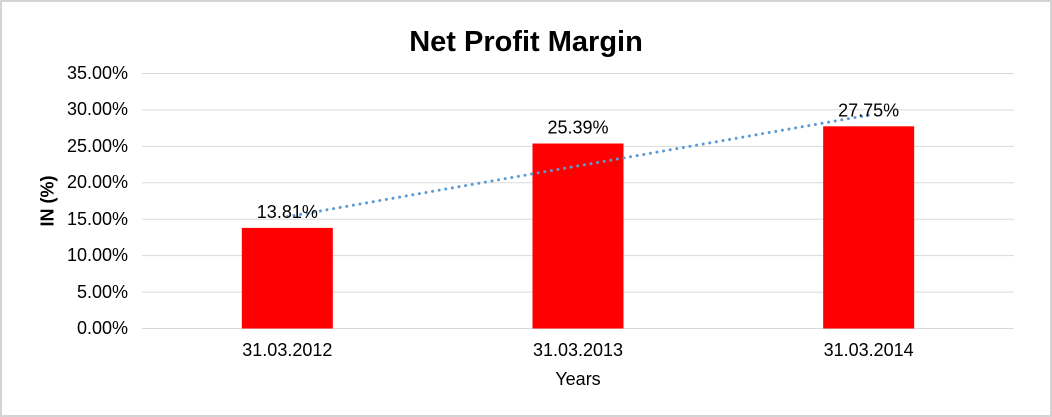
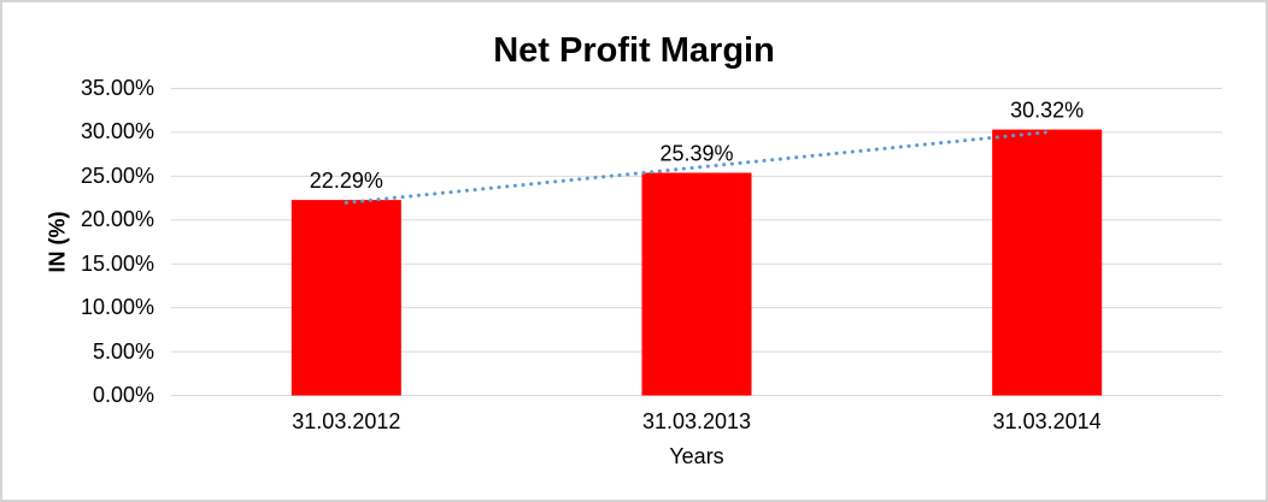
31.03.2012: 13.81% -> 22.29%
31.03.2014: 27.75% -> 30.32%
